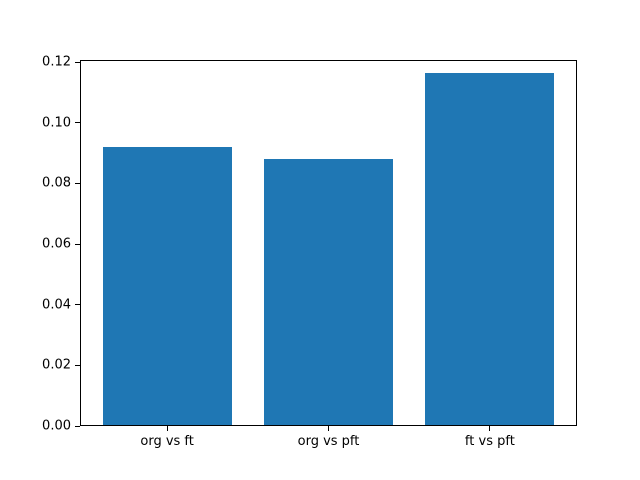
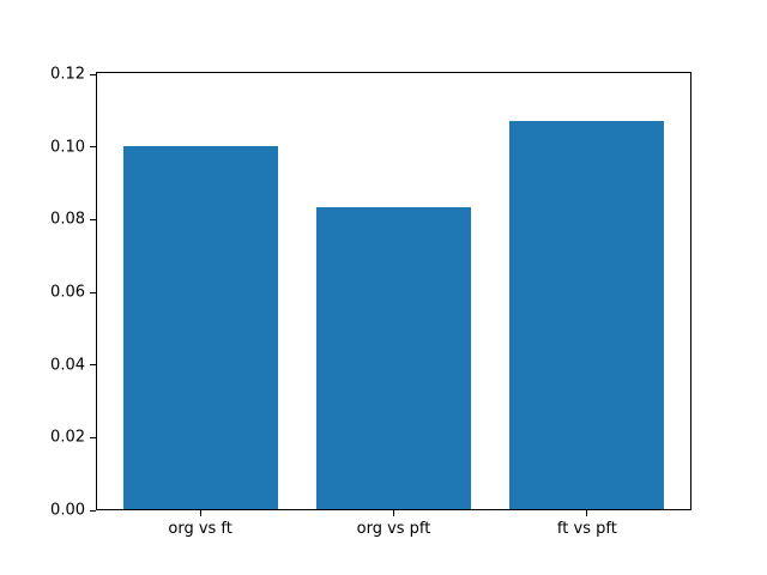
org vs ft: 0.092 -> 0.100
org vs pft: 0.088 -> 0.083
ft vs pft: 0.116 -> 0.107
